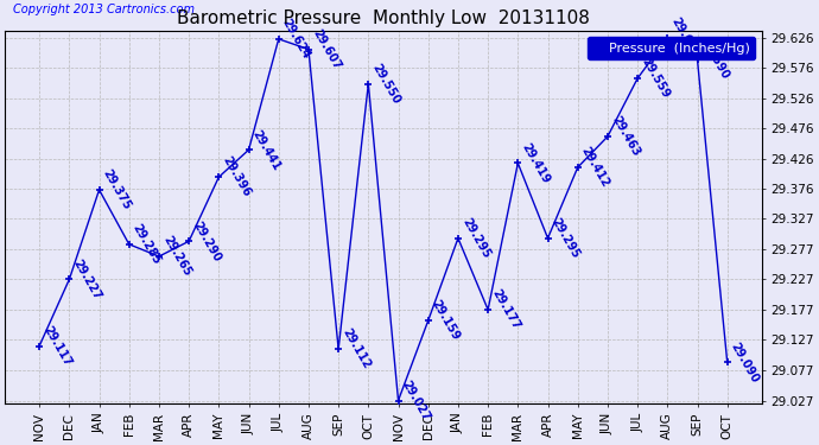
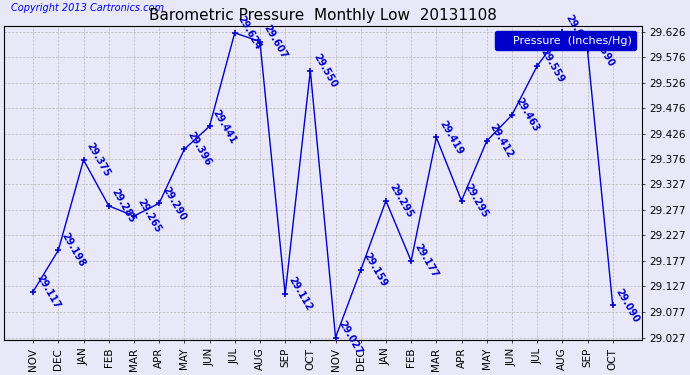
DEC: 29.227 -> 29.198
